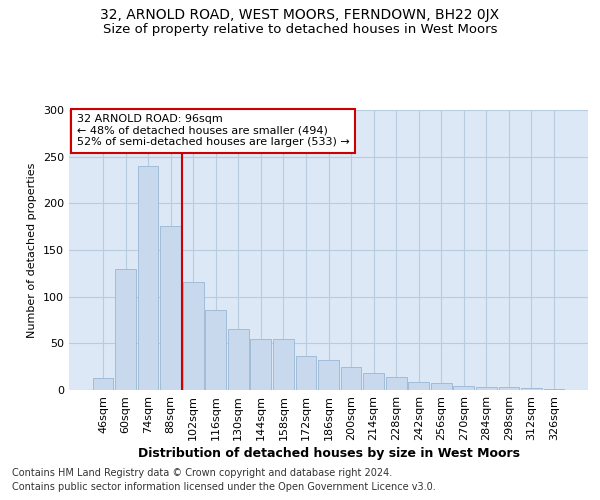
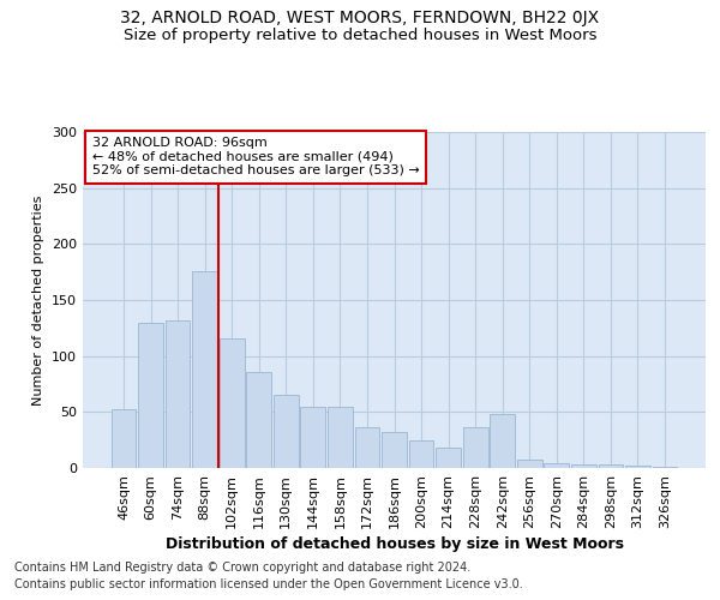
46sqm: 13 -> 52
74sqm: 240 -> 132
228sqm: 14 -> 36
242sqm: 9 -> 48
